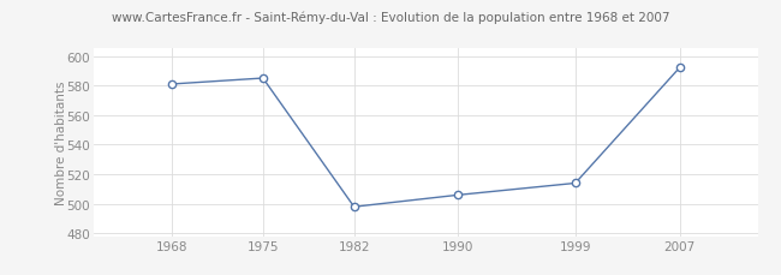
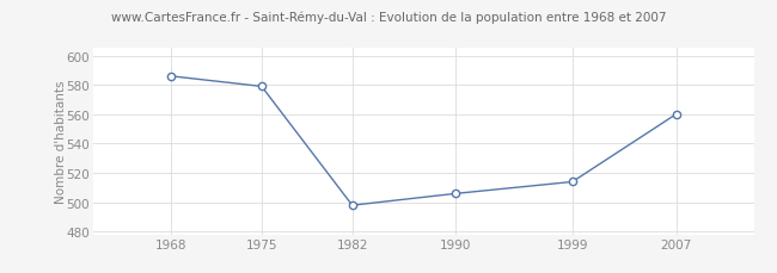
1968: 581 -> 586
1975: 585 -> 579
2007: 592 -> 560
